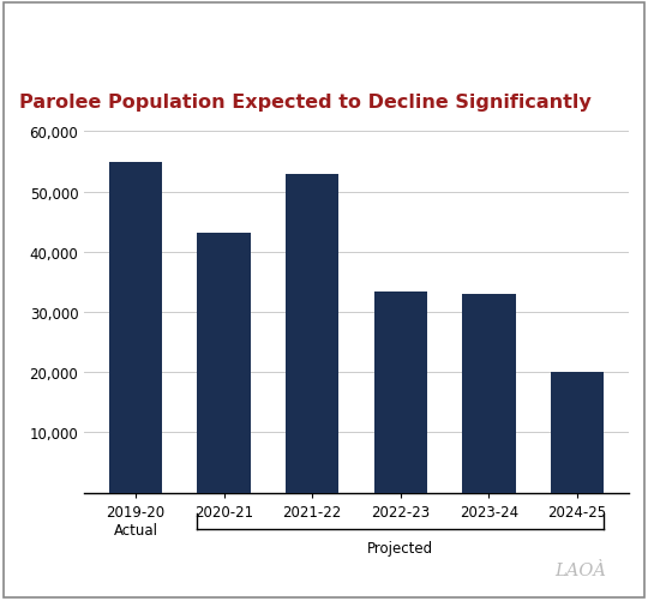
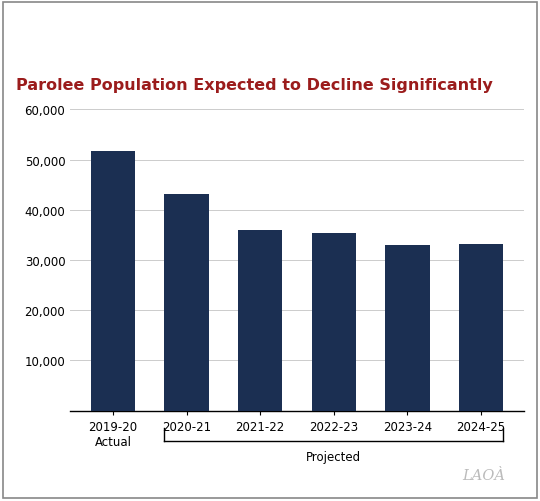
2019-20 Actual: 55,000 -> 51,800
2021-22: 53,000 -> 36,000
2022-23: 33,400 -> 35,400
2024-25: 20,000 -> 33,100
